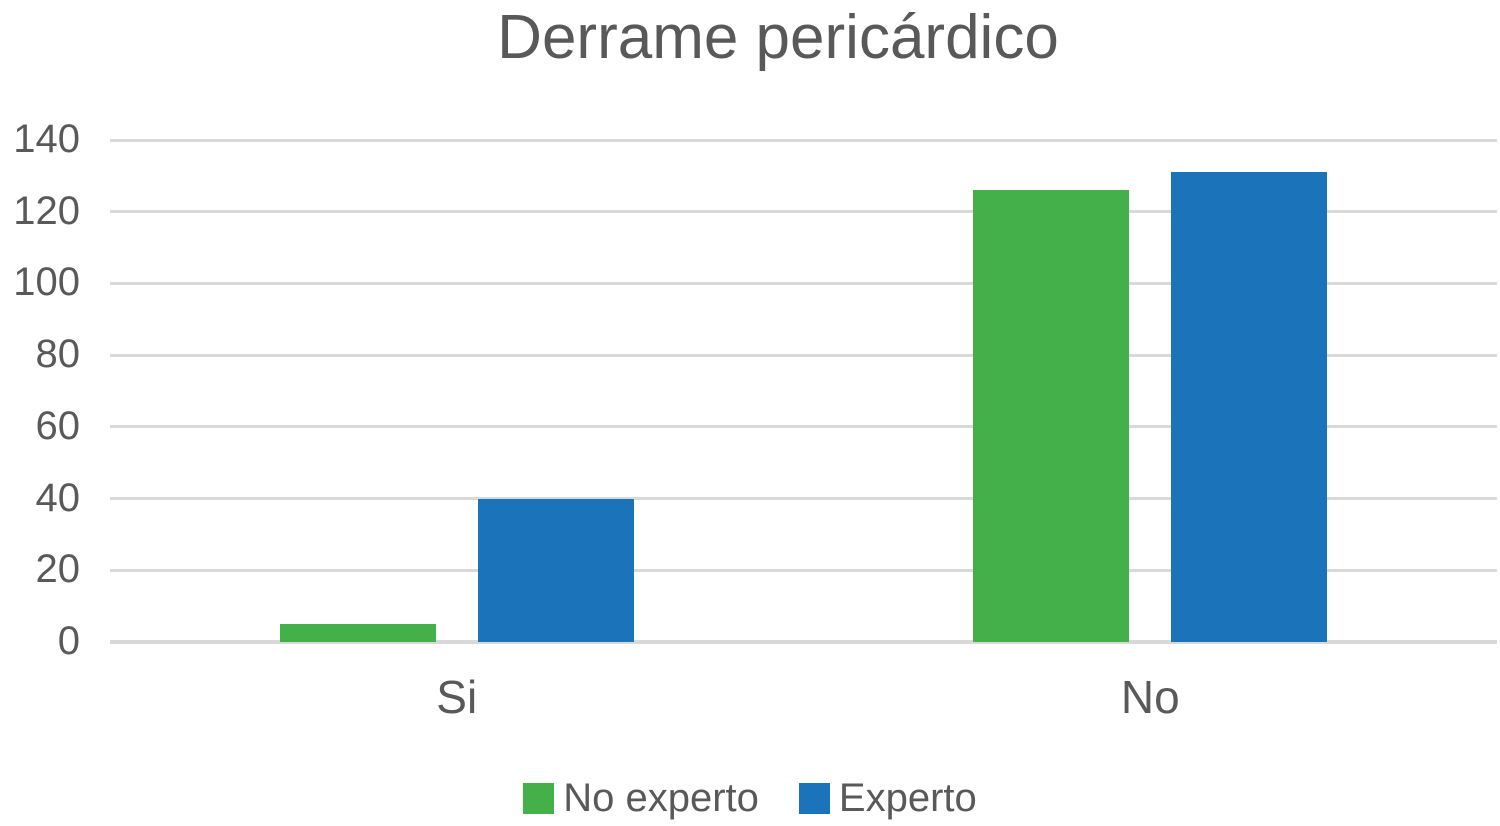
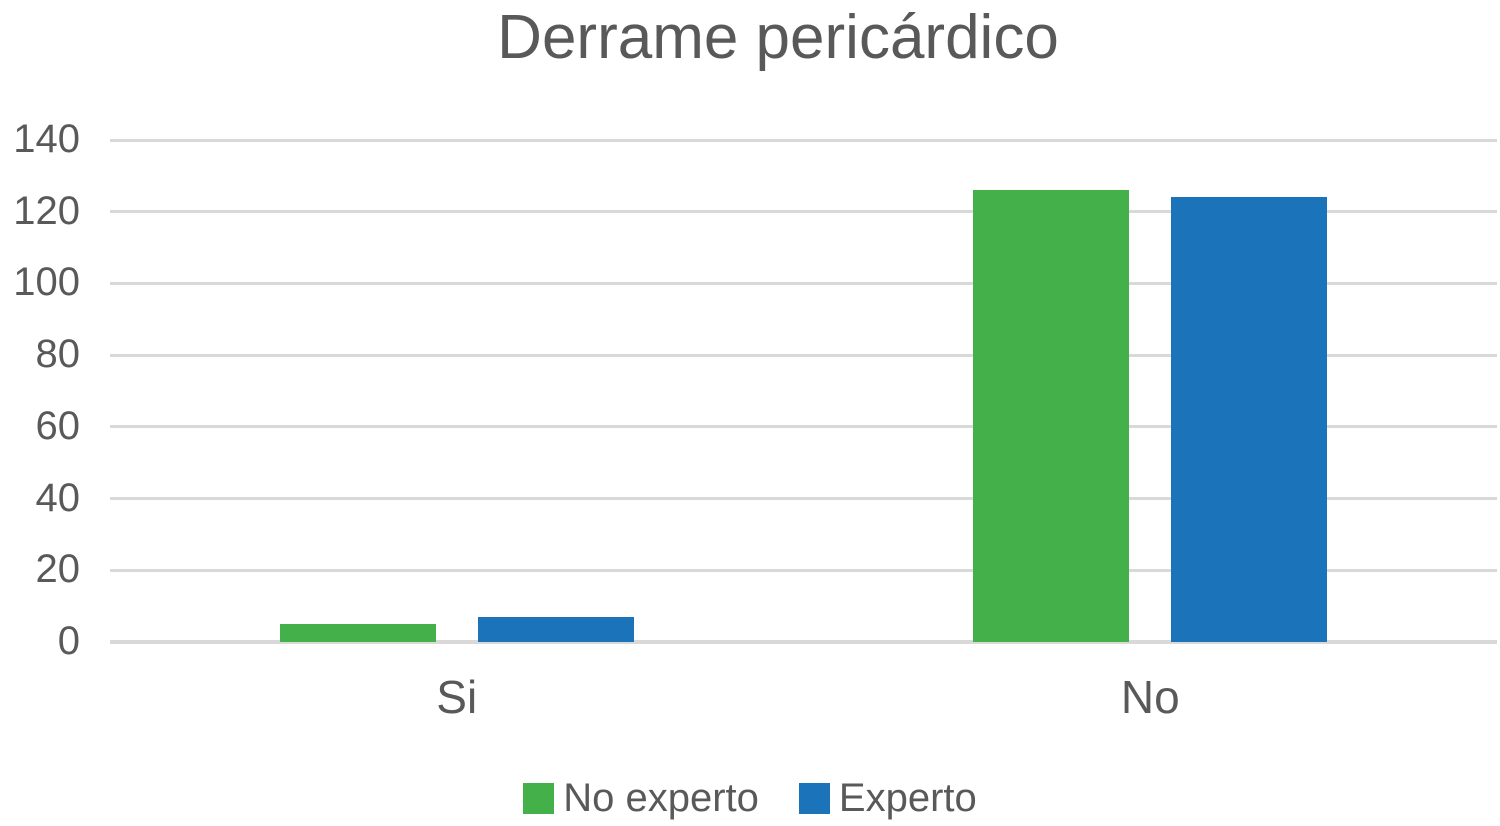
Experto/Si: 40 -> 7
Experto/No: 131 -> 124
